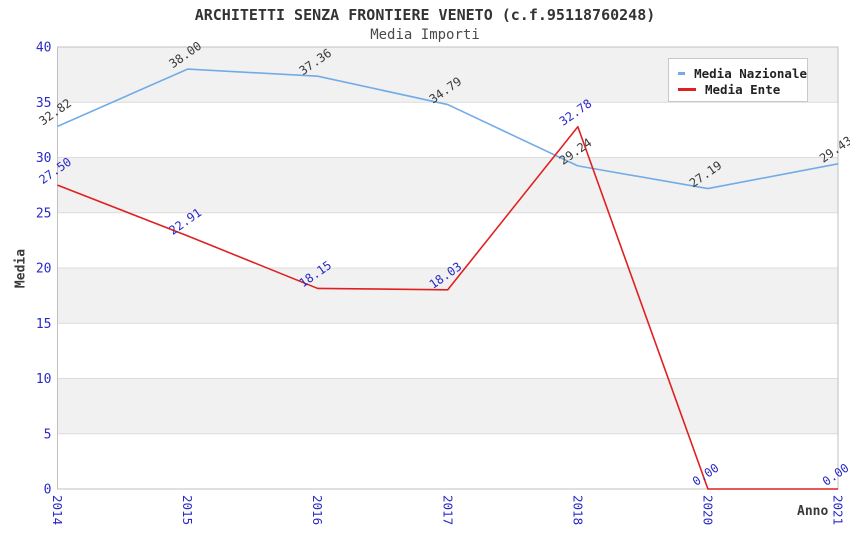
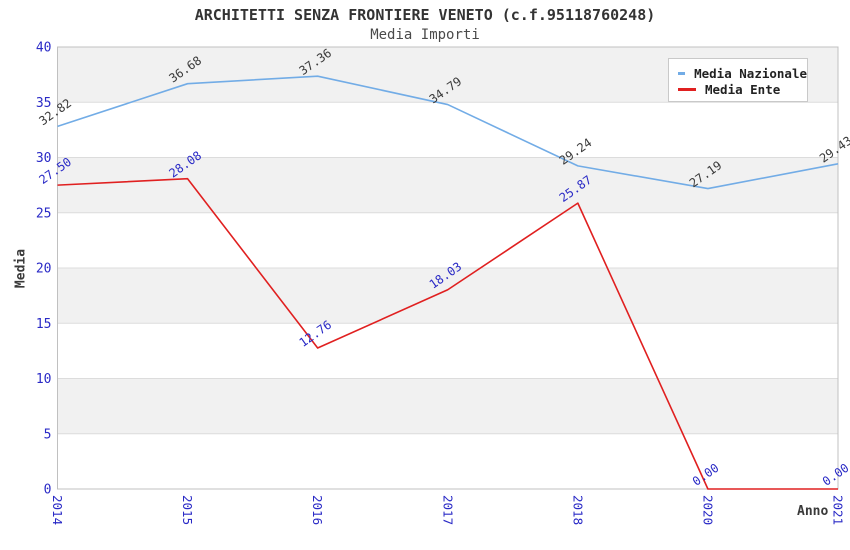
Media Nazionale/2015: 38.00 -> 36.68
Media Ente/2015: 22.91 -> 28.08
Media Ente/2016: 18.15 -> 12.76
Media Ente/2018: 32.78 -> 25.87
